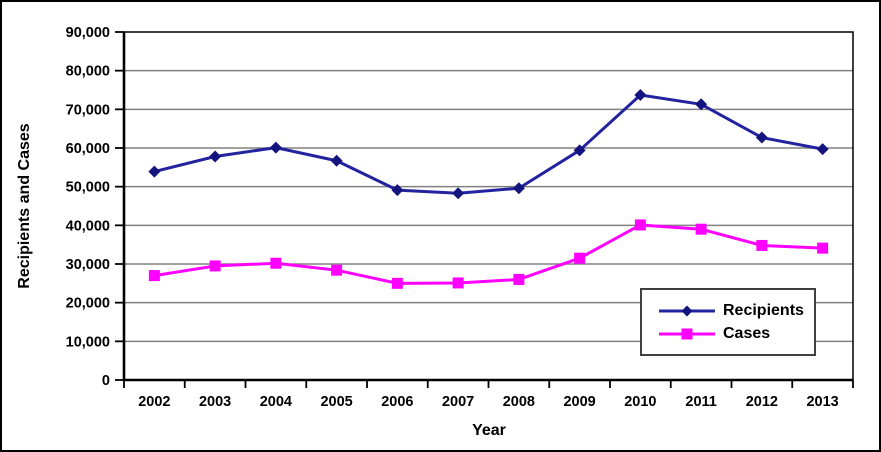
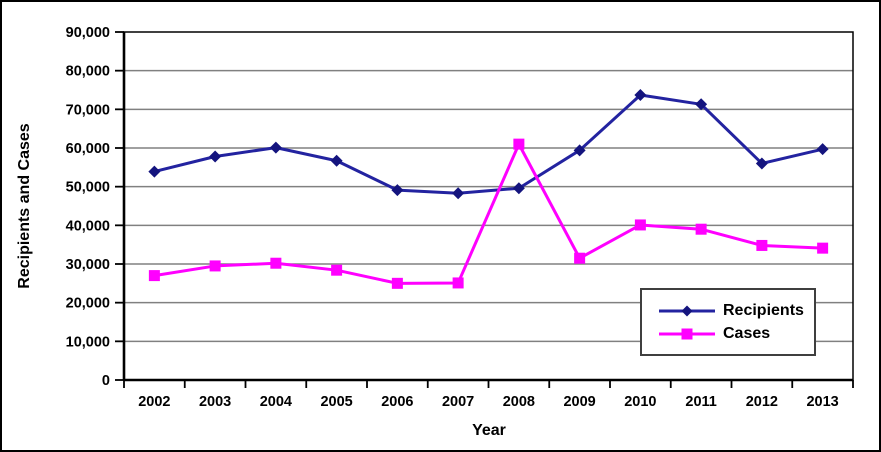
Cases/2008: 26000 -> 61000
Recipients/2012: 63000 -> 56000
